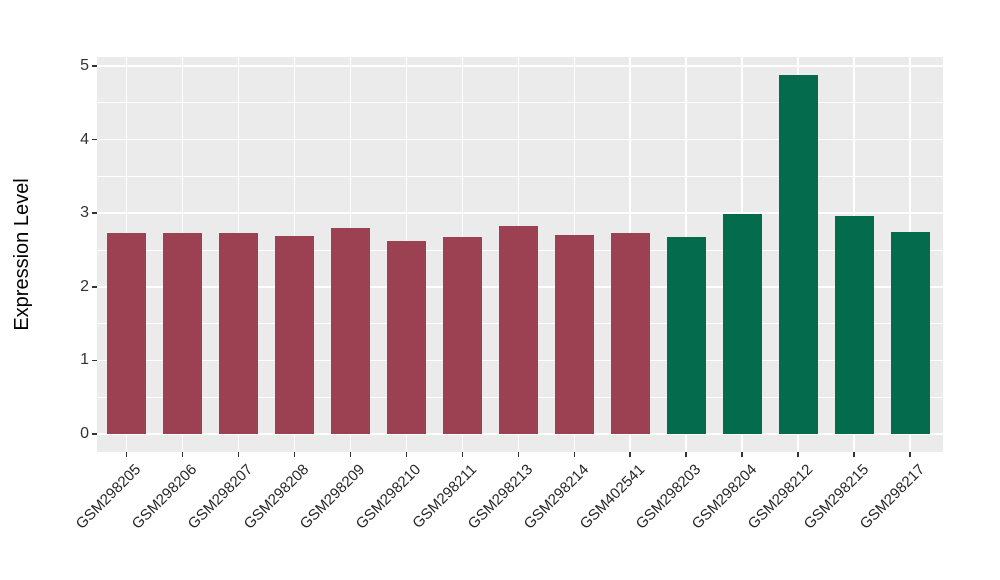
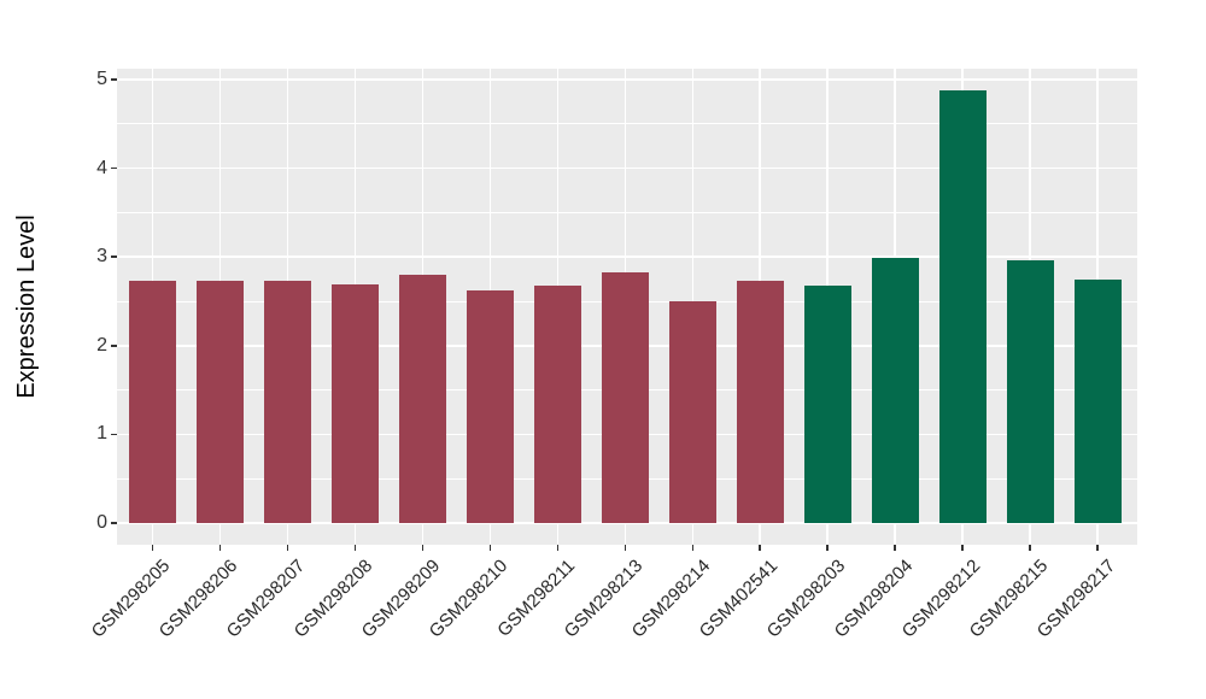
GSM298214: 2.7 -> 2.5
